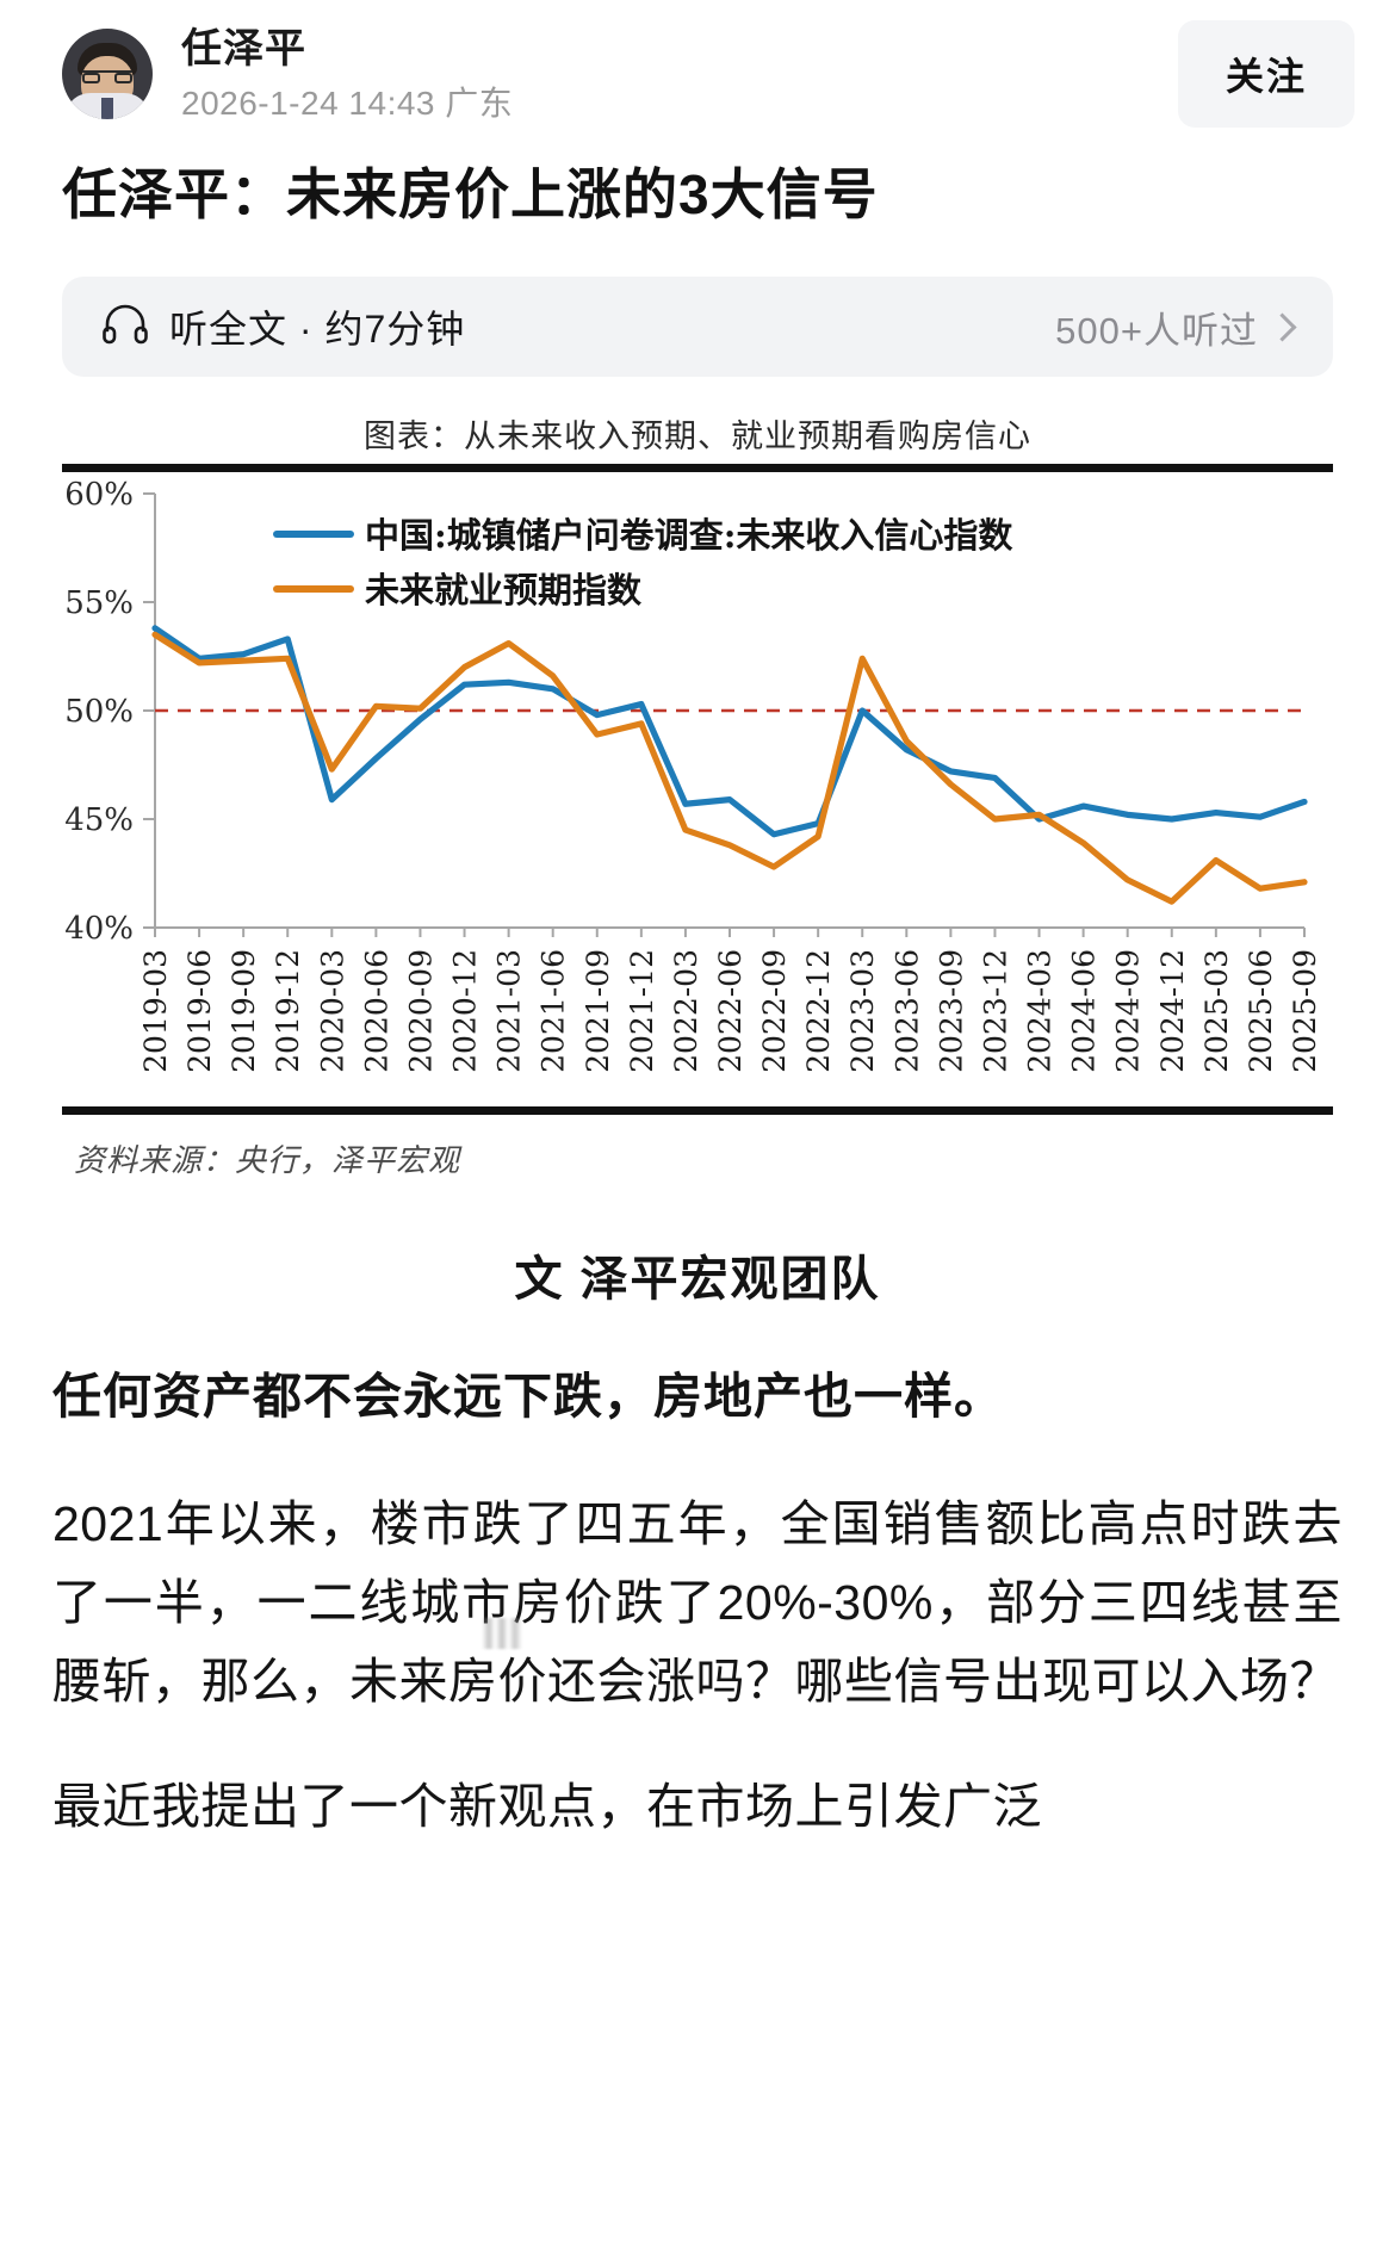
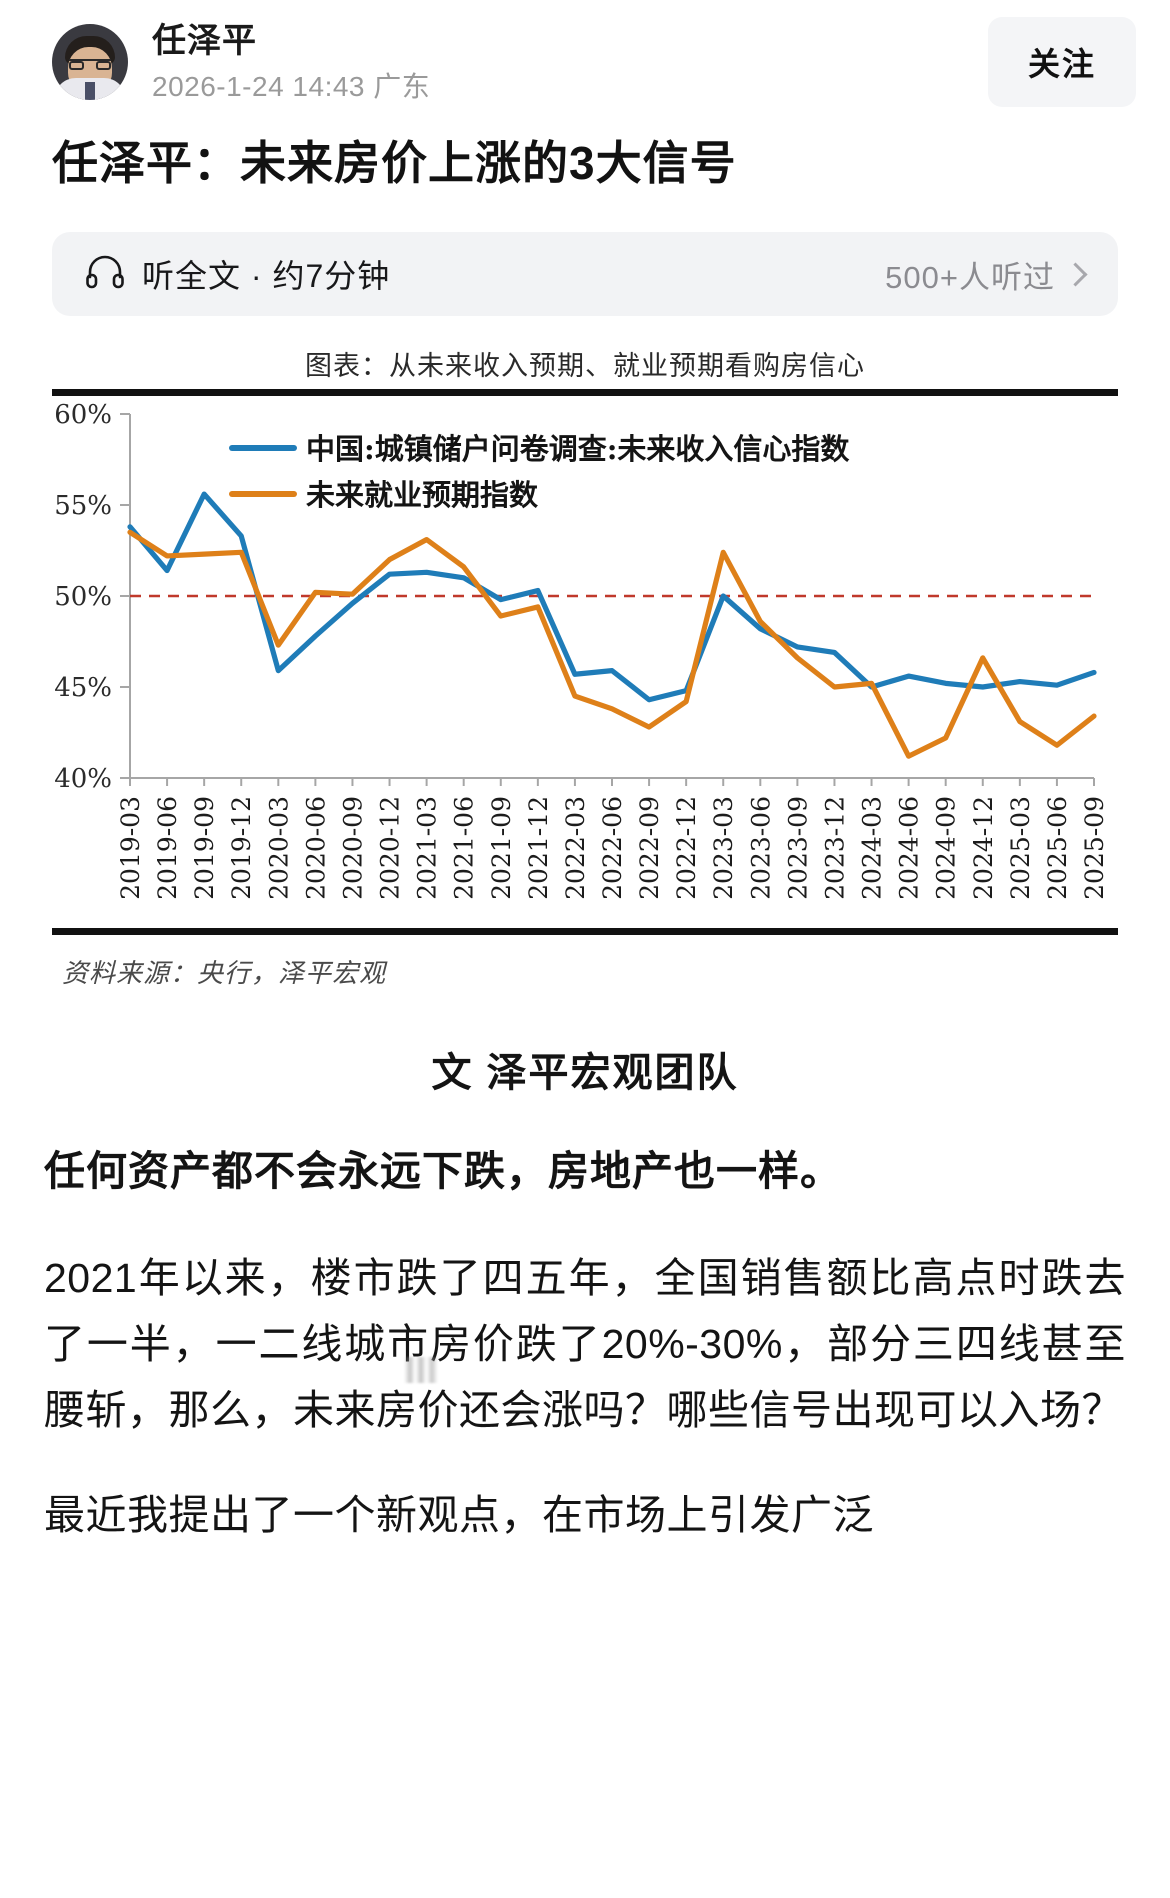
中国:城镇储户问卷调查:未来收入信心指数/2019-06: 52.4% -> 51.4%
中国:城镇储户问卷调查:未来收入信心指数/2019-09: 52.6% -> 55.6%
未来就业预期指数/2024-06: 43.9% -> 41.2%
未来就业预期指数/2024-12: 41.2% -> 46.6%
未来就业预期指数/2025-09: 42.1% -> 43.4%
